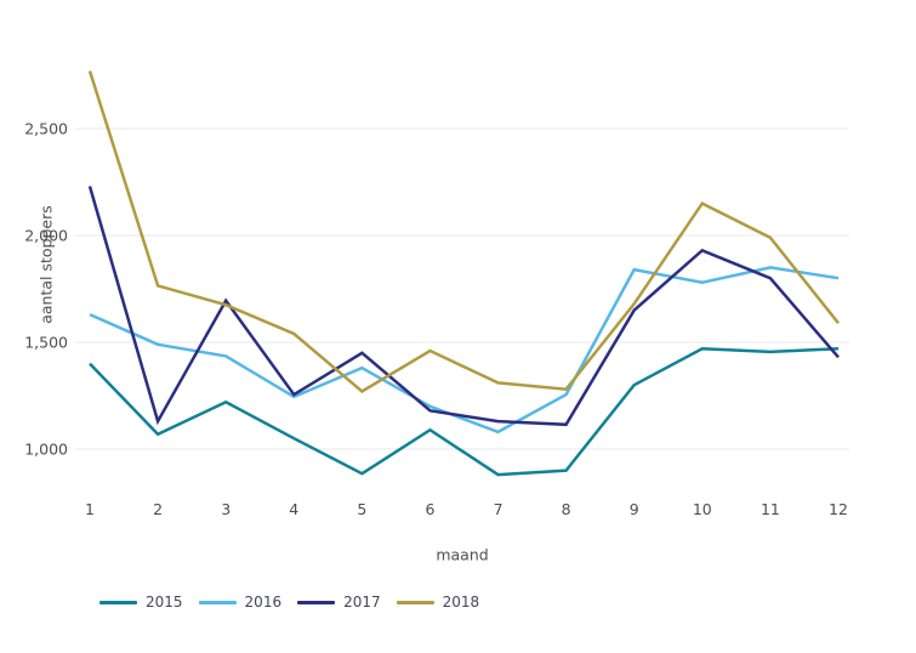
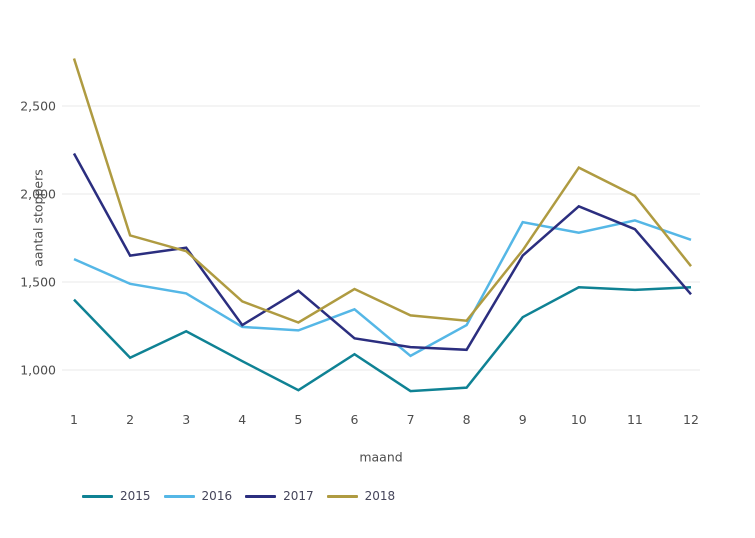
2017/2: 1130 -> 1650
2018/4: 1540 -> 1390
2016/5: 1380 -> 1220
2016/6: 1200 -> 1340
2016/12: 1800 -> 1740
